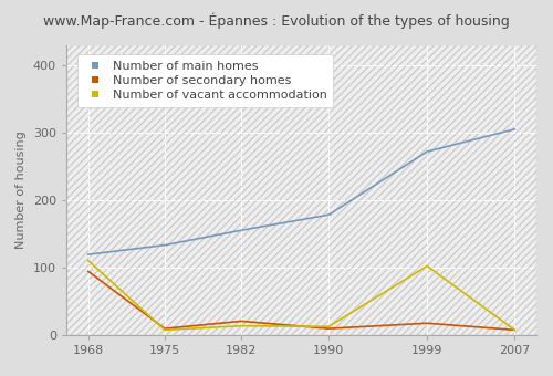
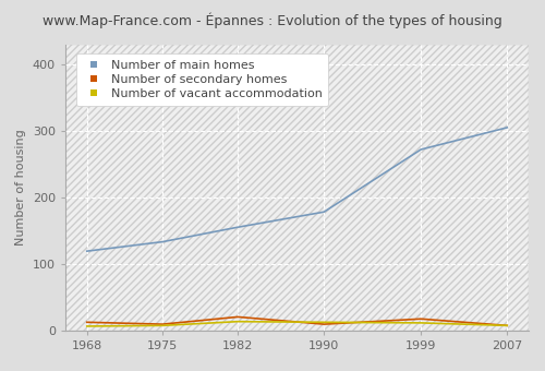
Number of secondary homes/1968: 94 -> 12
Number of vacant accommodation/1968: 110 -> 6
Number of vacant accommodation/1999: 102 -> 11
